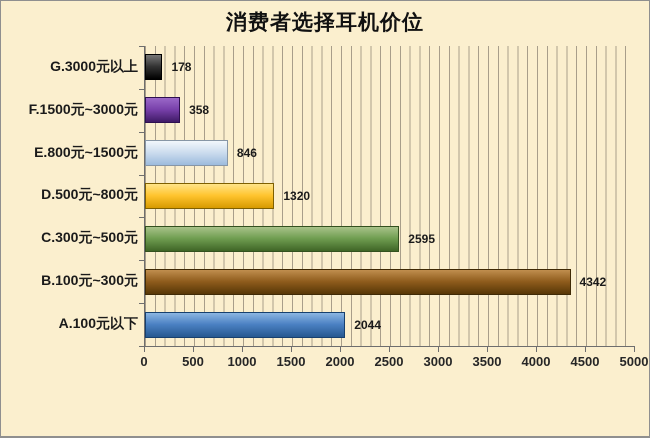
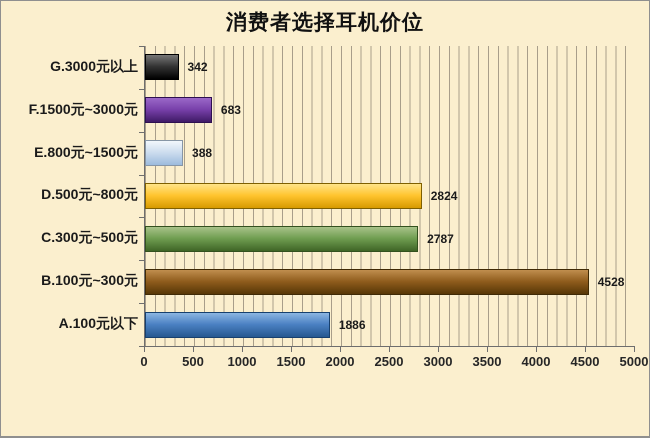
G.3000元以上: 178 -> 342
F.1500元~3000元: 358 -> 683
E.800元~1500元: 846 -> 388
D.500元~800元: 1320 -> 2824
C.300元~500元: 2595 -> 2787
B.100元~300元: 4342 -> 4528
A.100元以下: 2044 -> 1886
